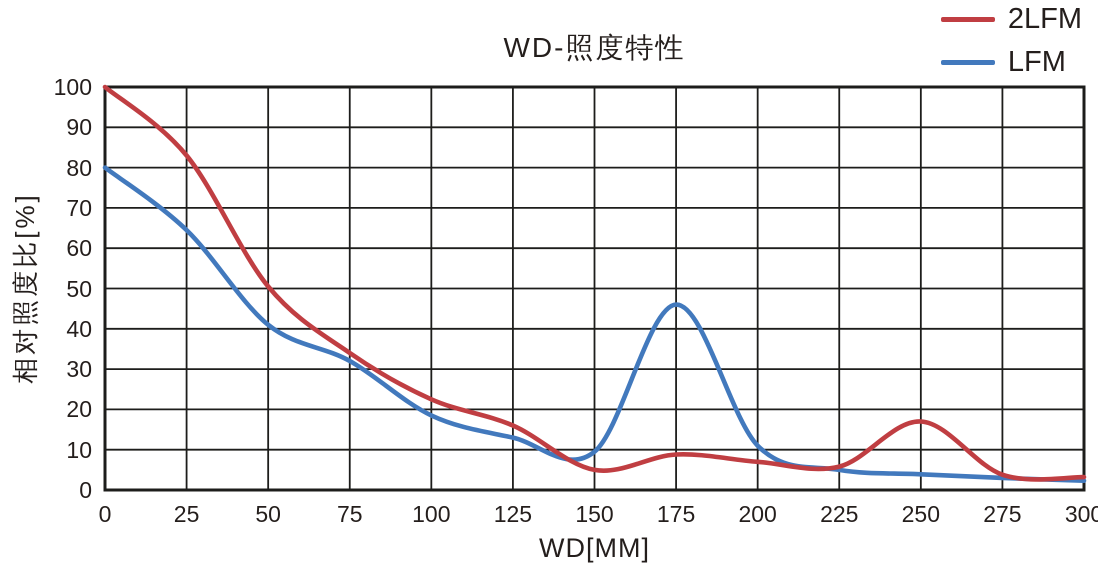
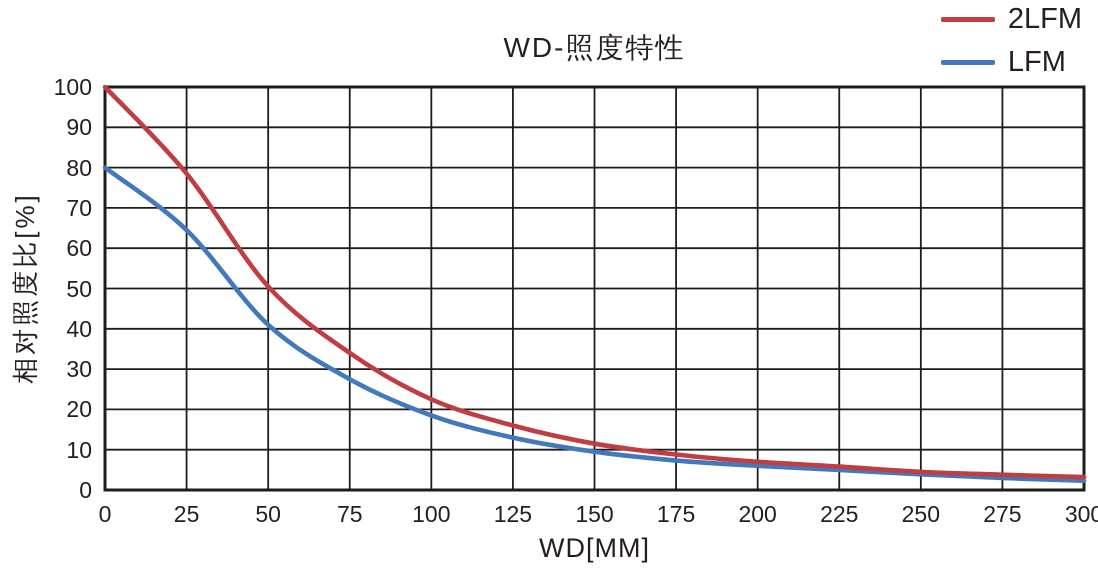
2LFM/25: 83 -> 78
LFM/75: 32 -> 28
2LFM/150: 5 -> 12
LFM/175: 46 -> 7
LFM/200: 11 -> 6
2LFM/250: 17 -> 4
